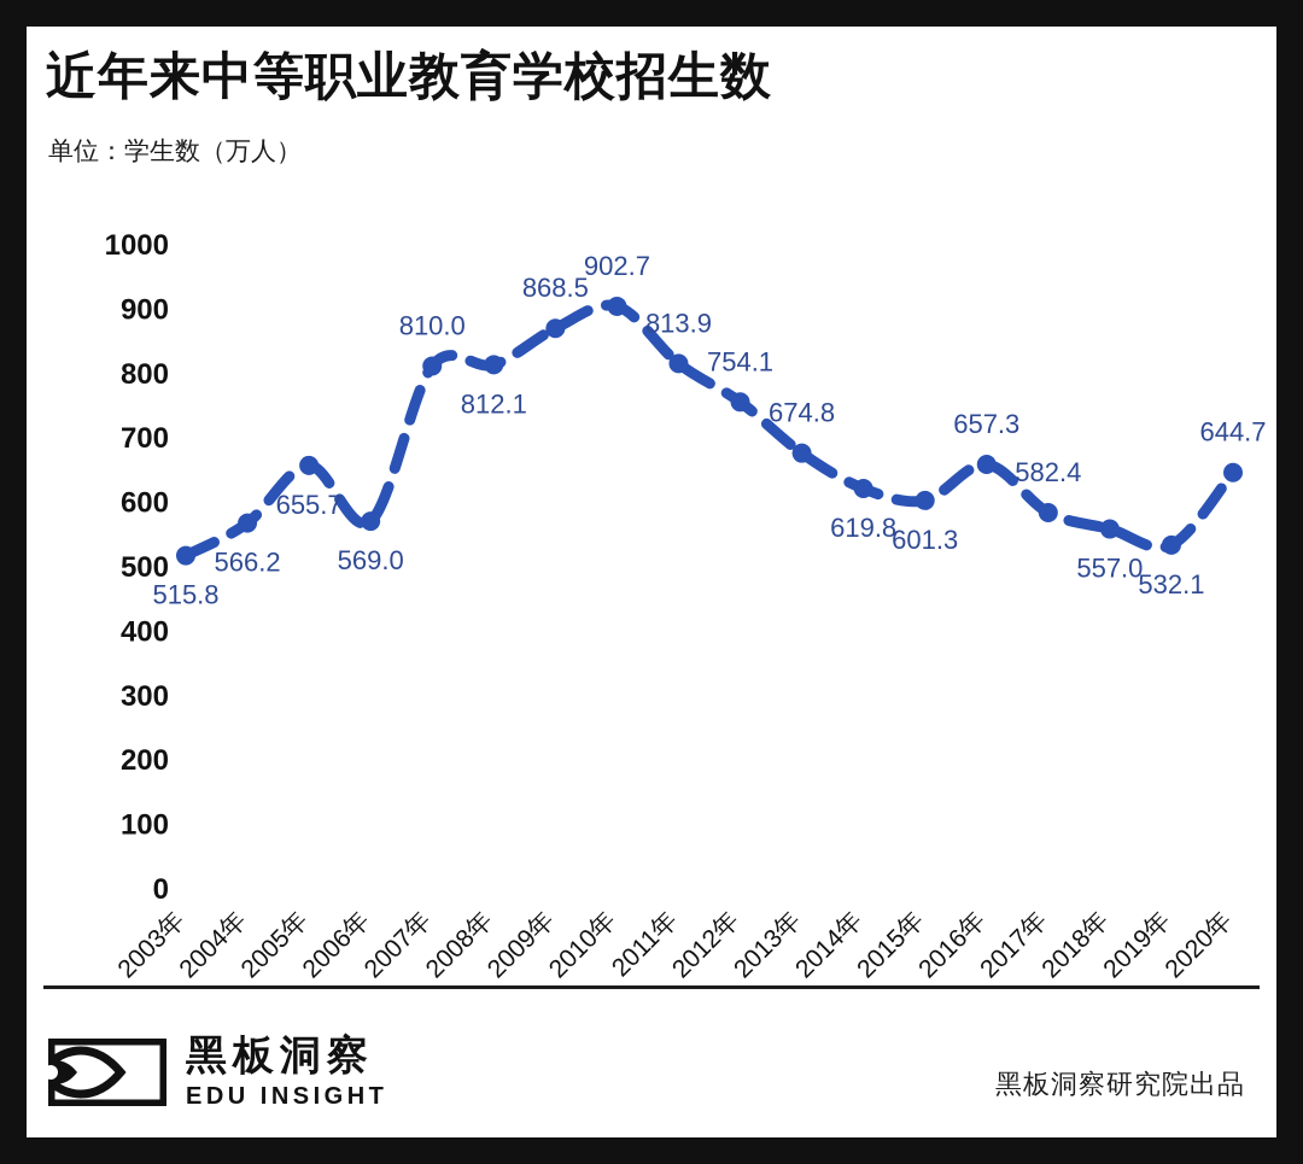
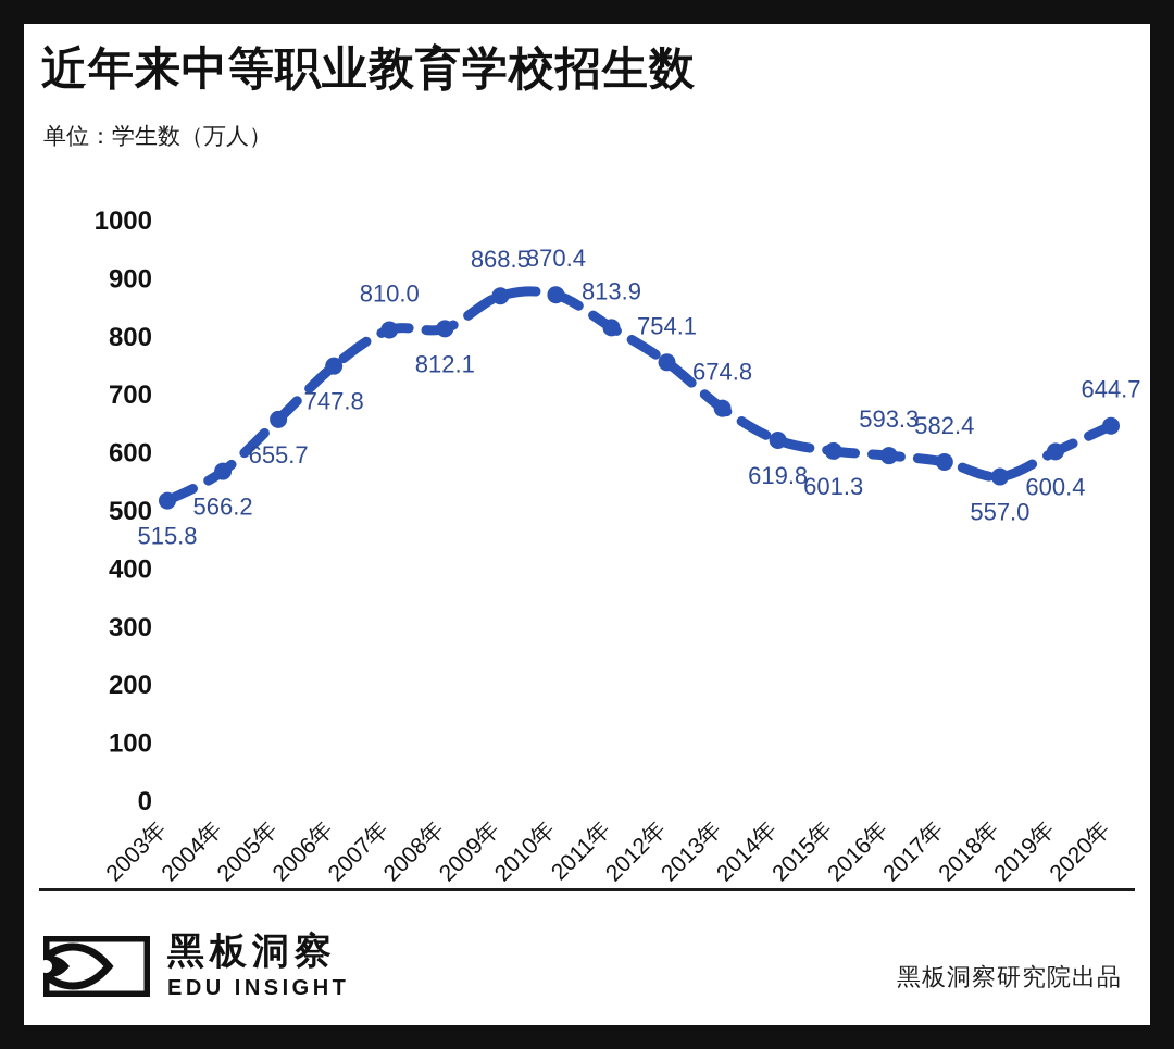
2006年: 569.0 -> 747.8
2010年: 902.7 -> 870.4
2016年: 657.3 -> 593.3
2019年: 532.1 -> 600.4
